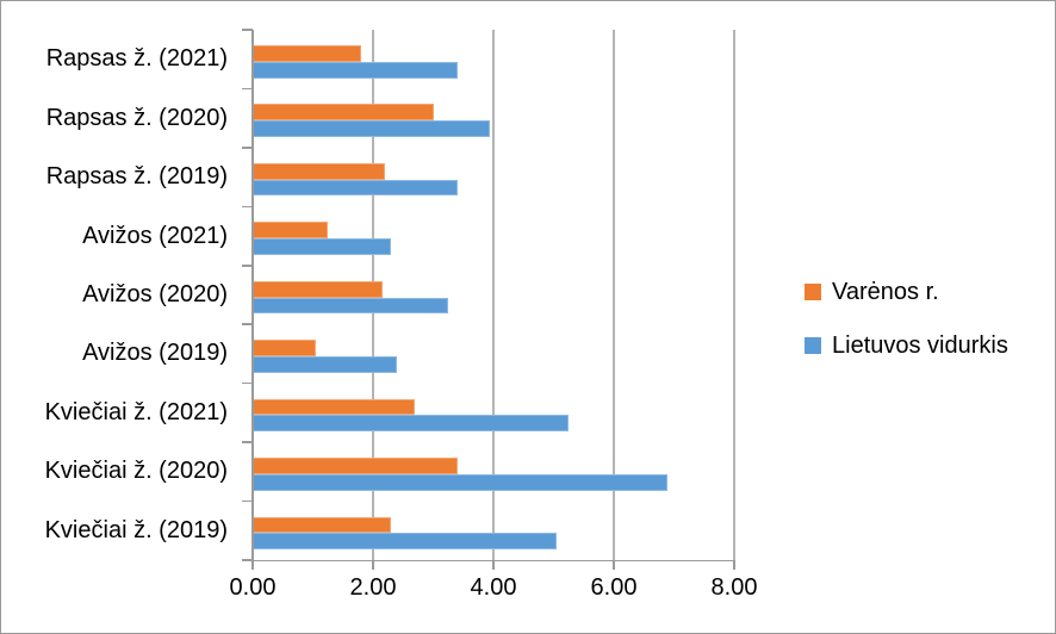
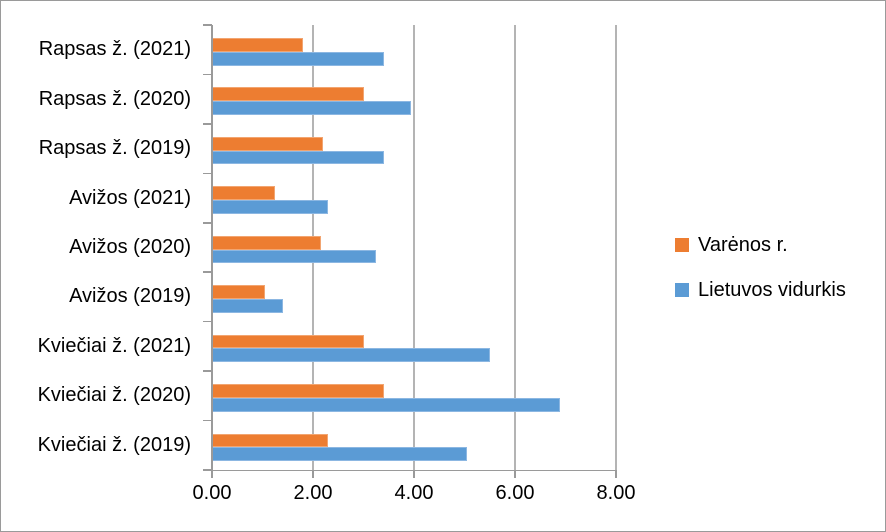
Lietuvos vidurkis/Avižos (2019): 2.4 -> 1.4
Varėnos r./Kviečiai ž. (2021): 2.7 -> 3.0
Lietuvos vidurkis/Kviečiai ž. (2021): 5.2 -> 5.5
